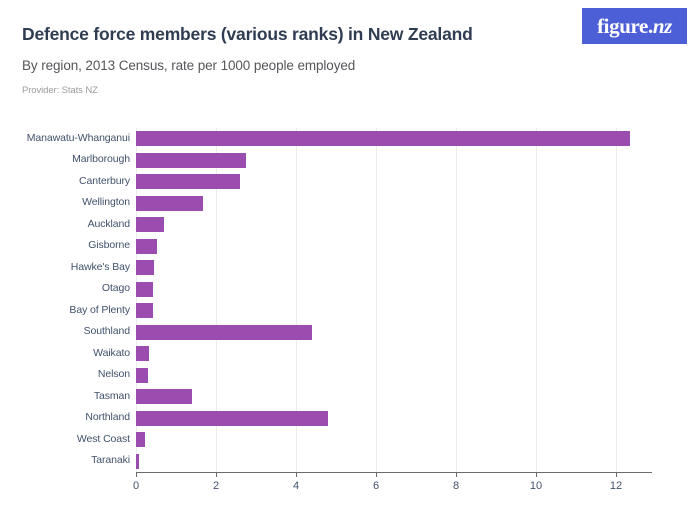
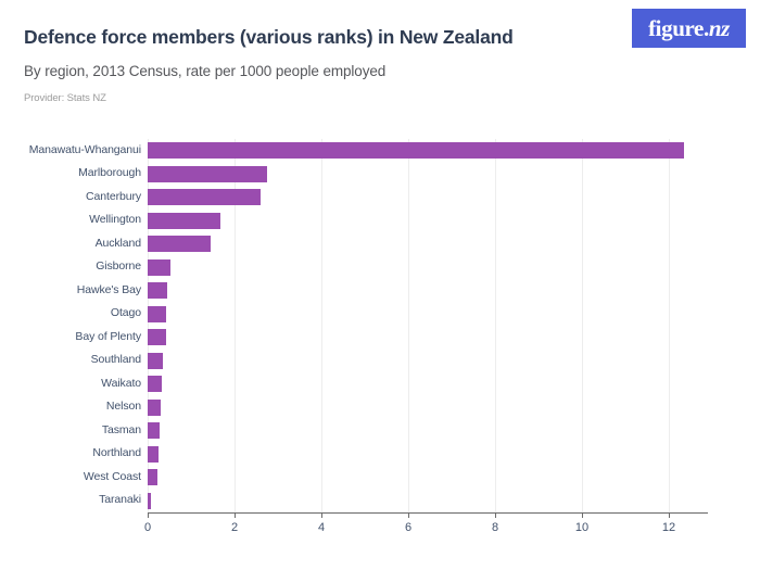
Auckland: 0.7 -> 1.5
Southland: 4.4 -> 0.4
Tasman: 1.4 -> 0.3
Northland: 4.8 -> 0.3
